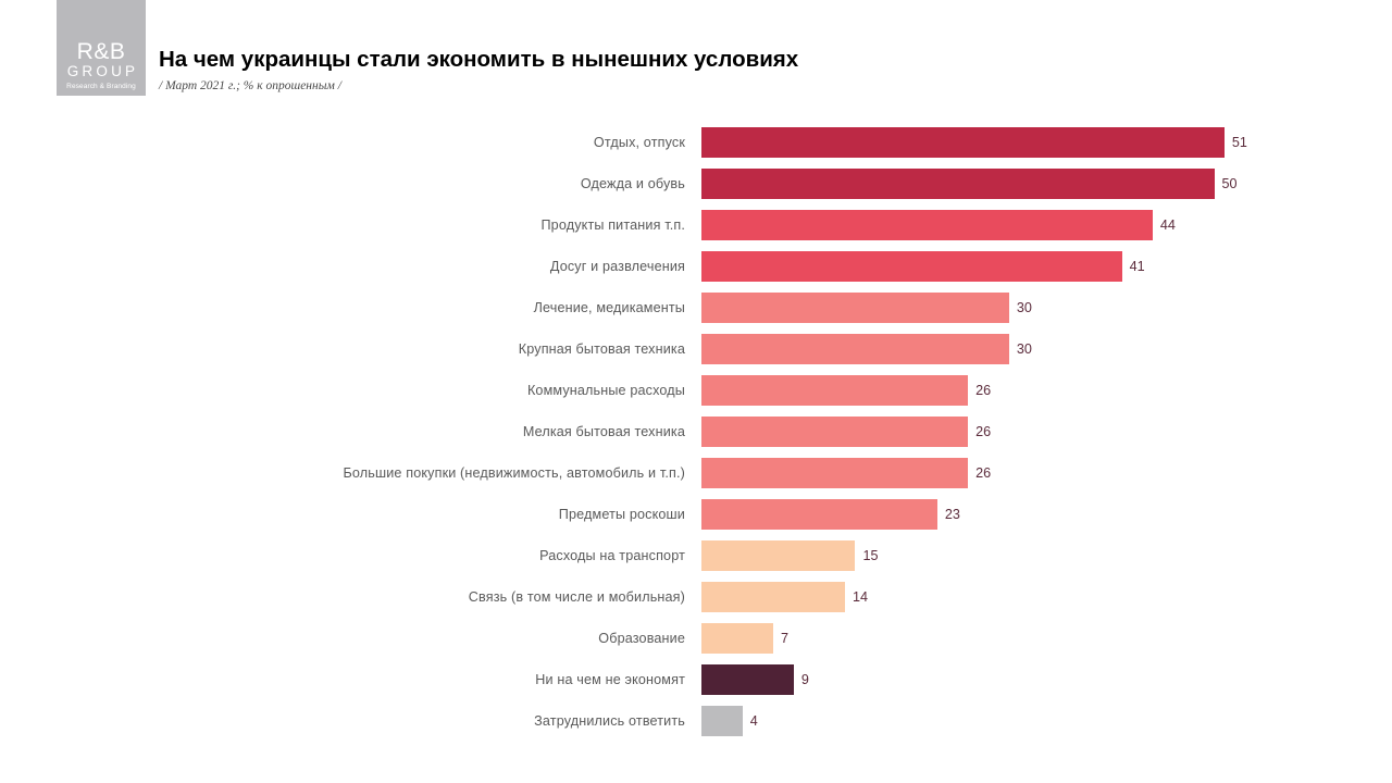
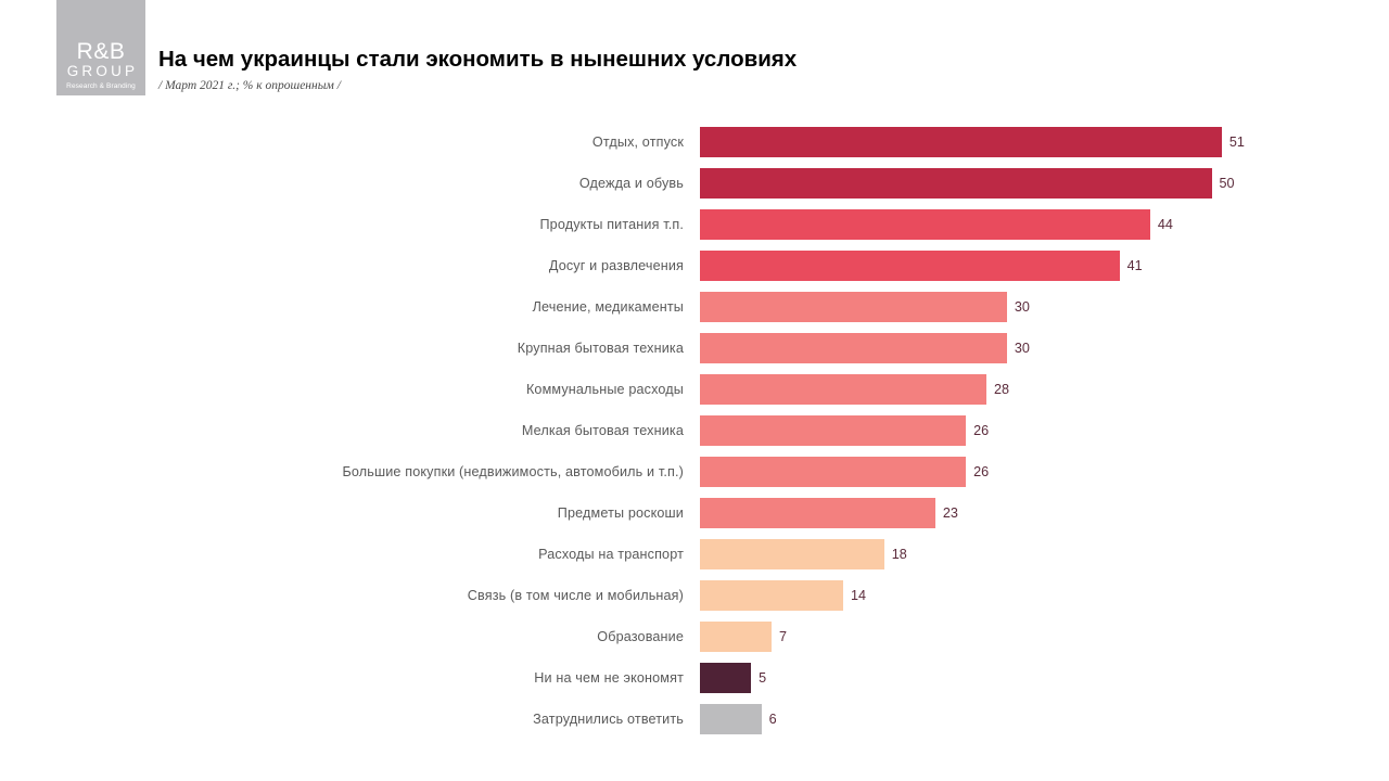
Коммунальные расходы: 26 -> 28
Расходы на транспорт: 15 -> 18
Ни на чем не экономят: 9 -> 5
Затруднились ответить: 4 -> 6
